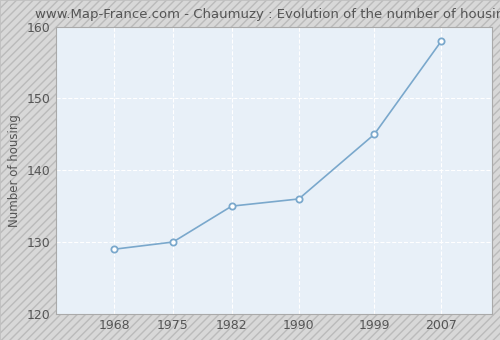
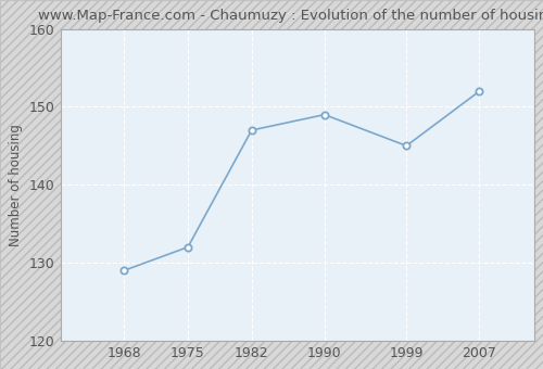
1975: 130 -> 132
1982: 135 -> 147
1990: 136 -> 149
2007: 158 -> 152
